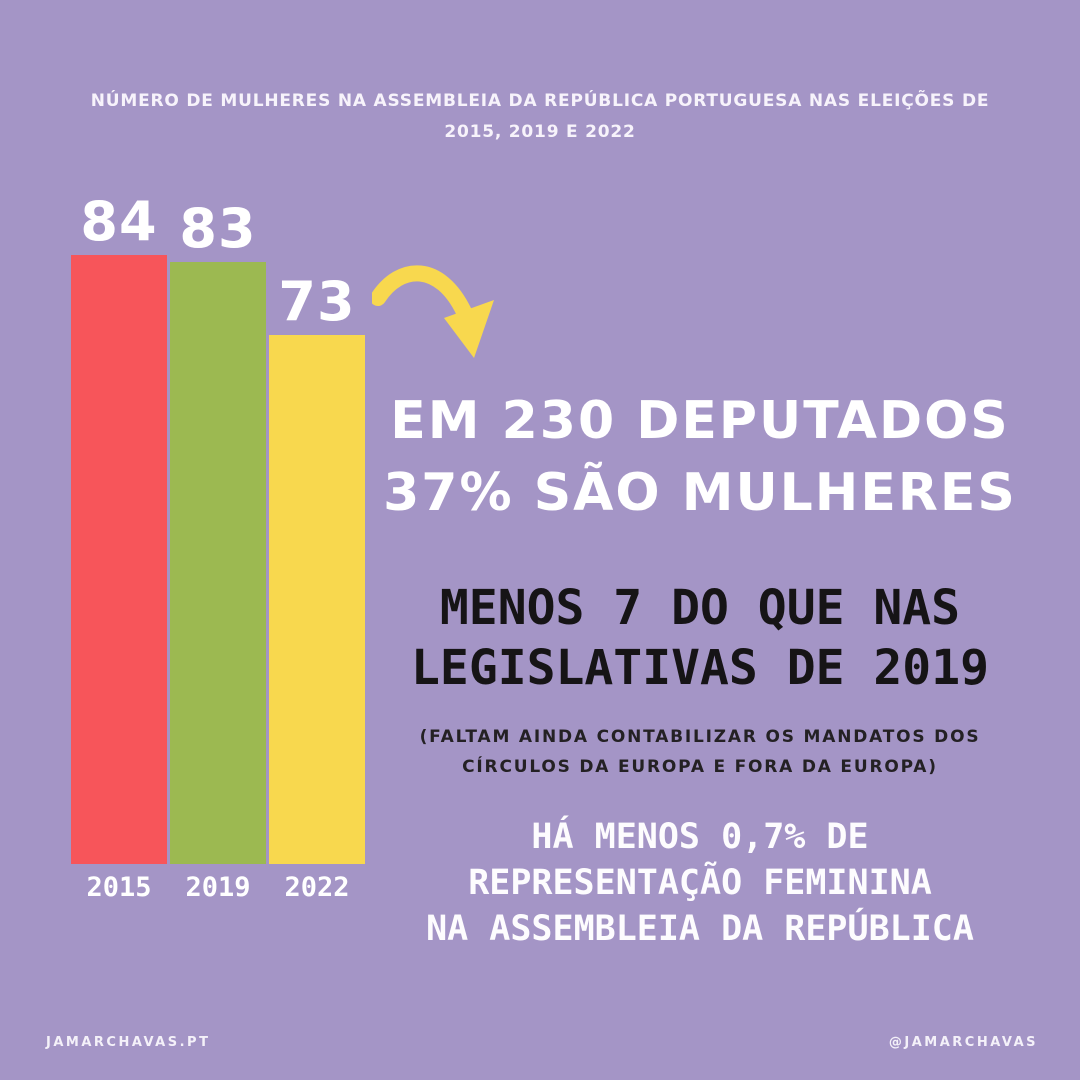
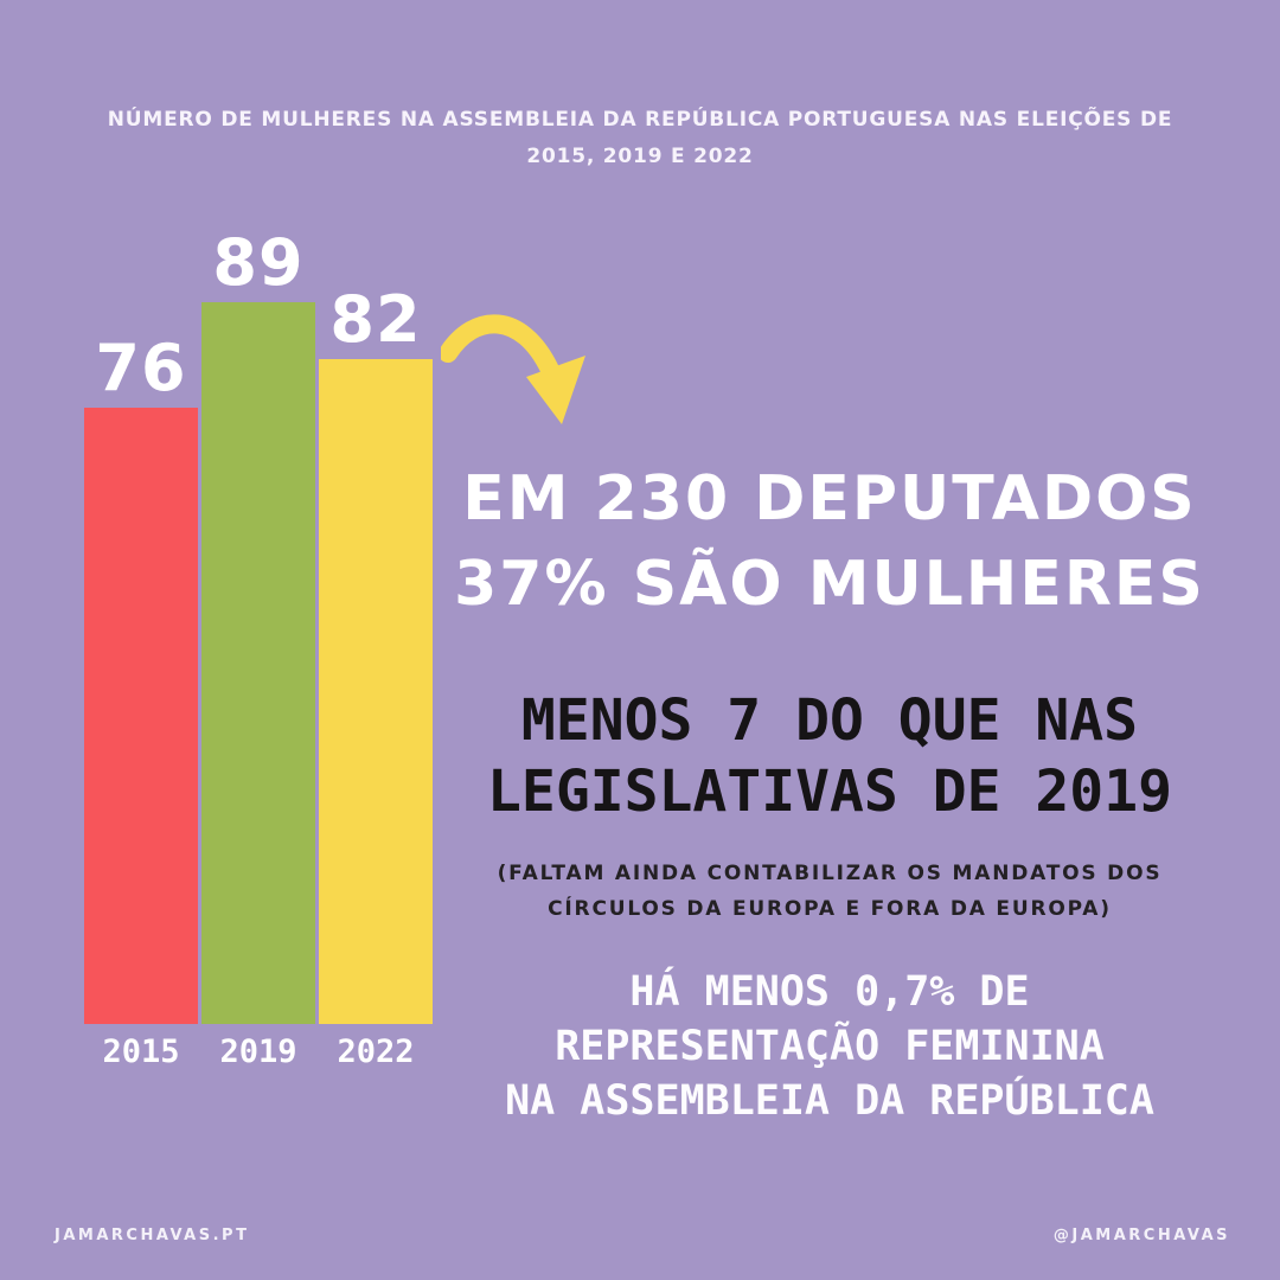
2015: 84 -> 76
2019: 83 -> 89
2022: 73 -> 82
